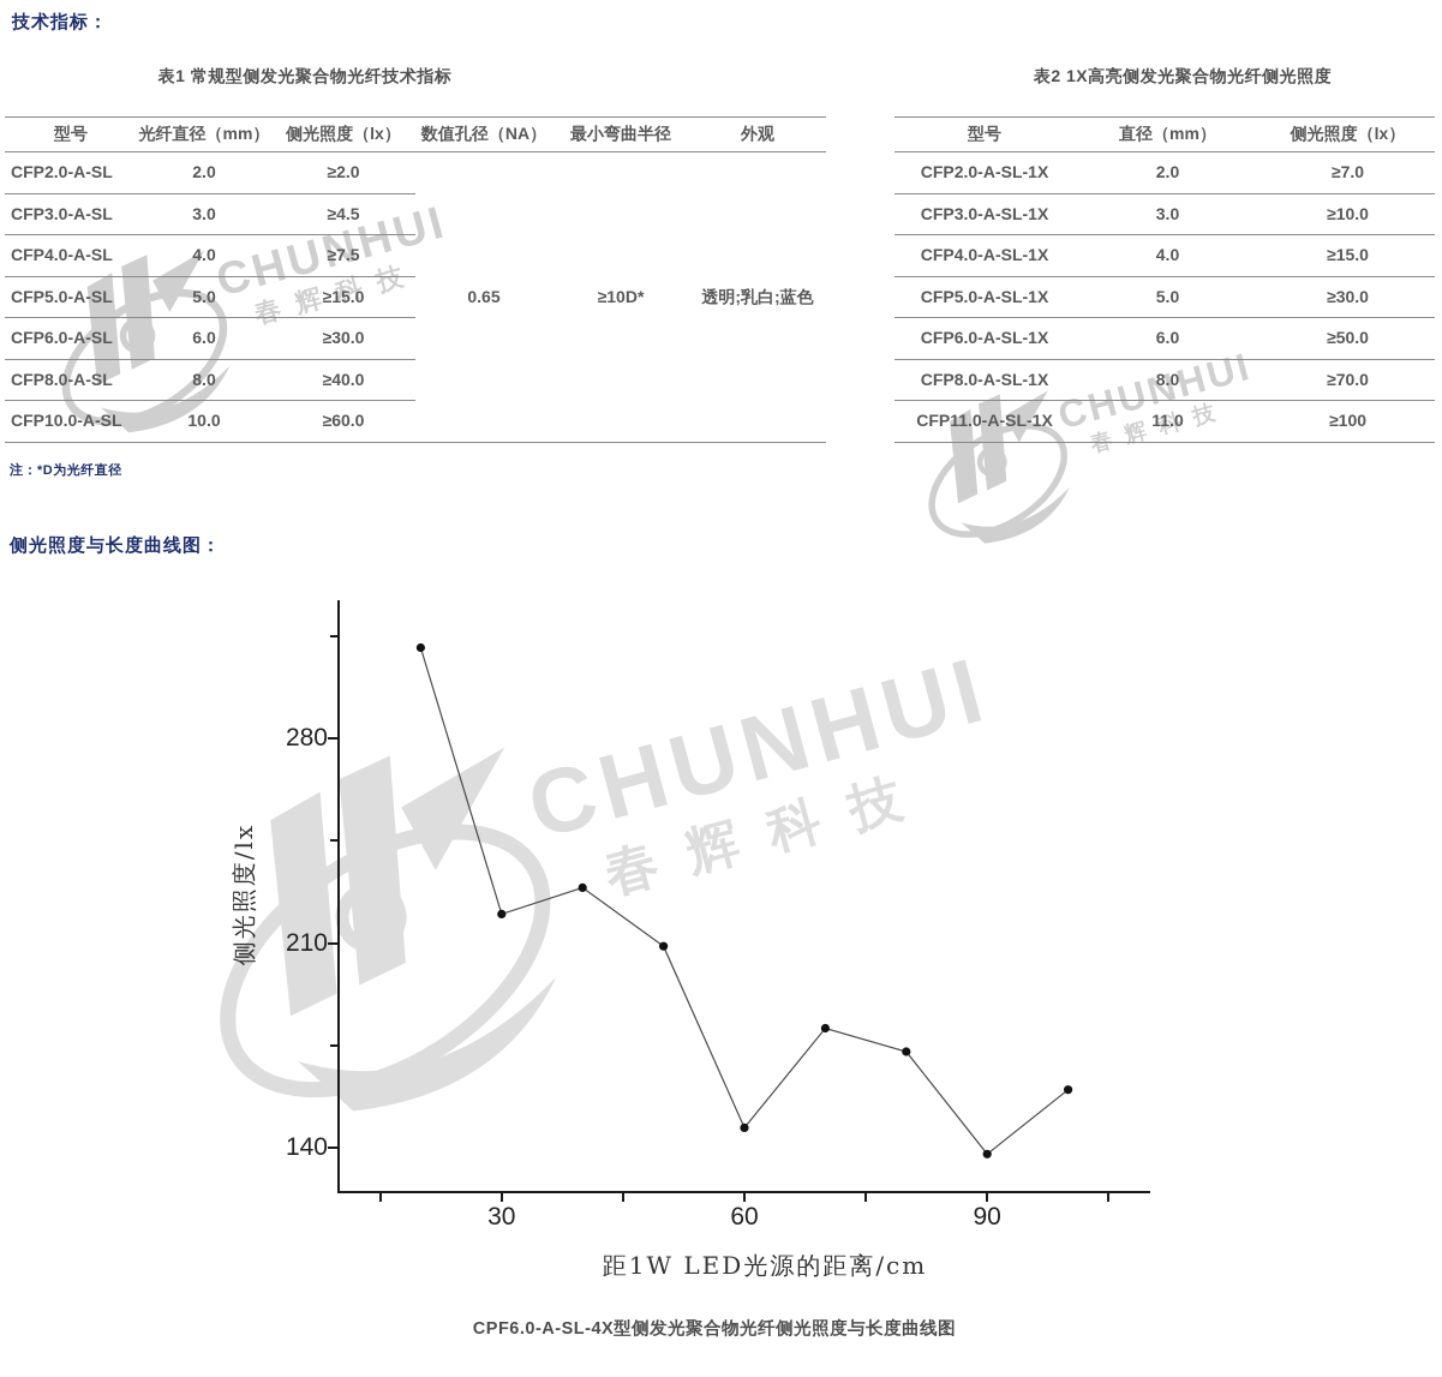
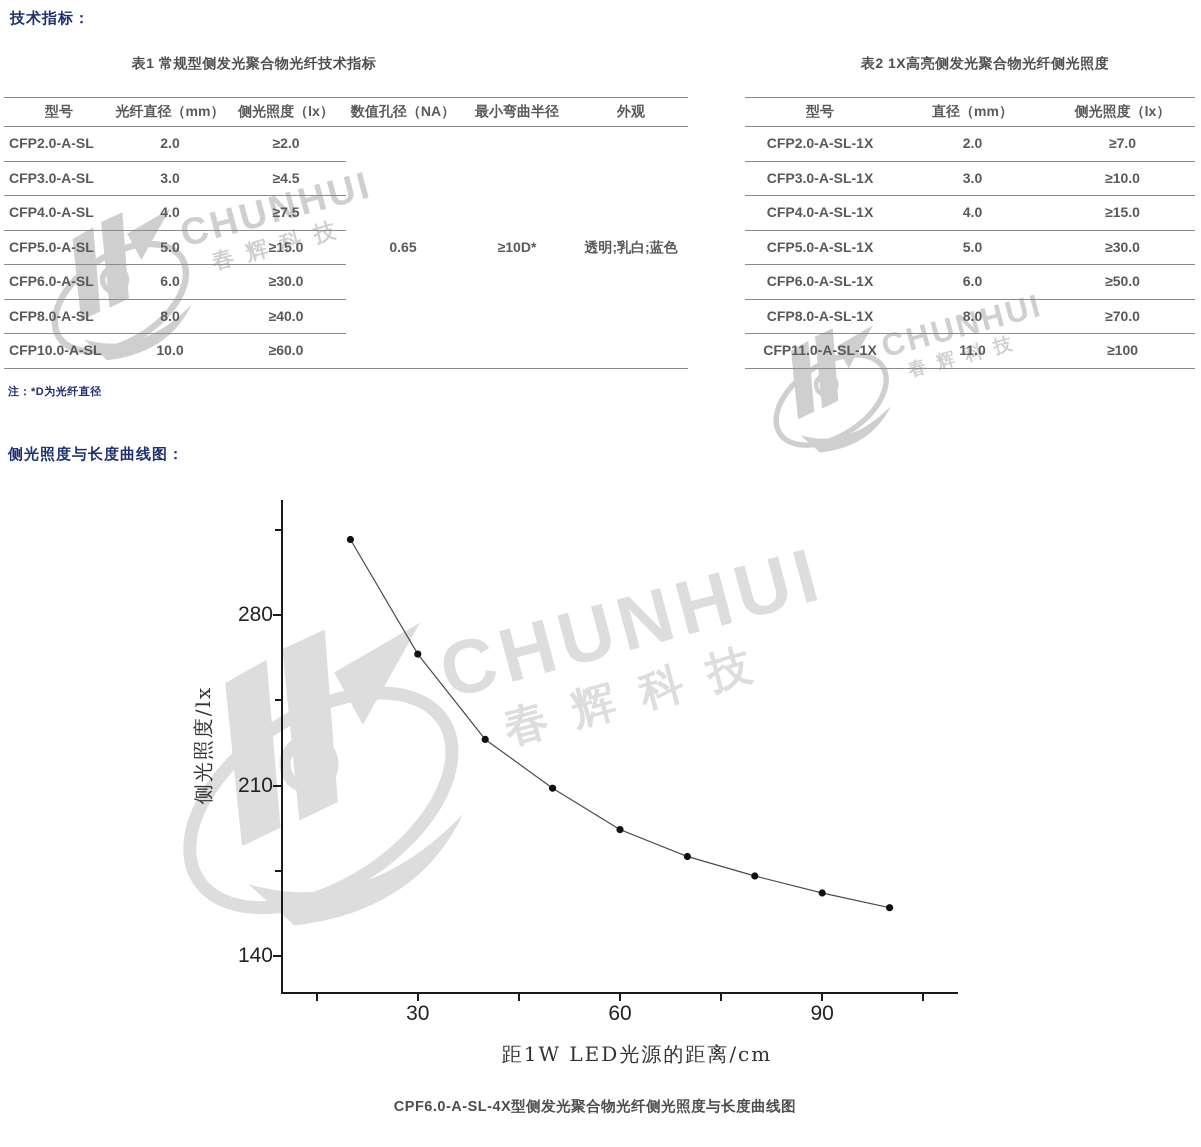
30: 220 -> 264
60: 147 -> 192
90: 138 -> 166
